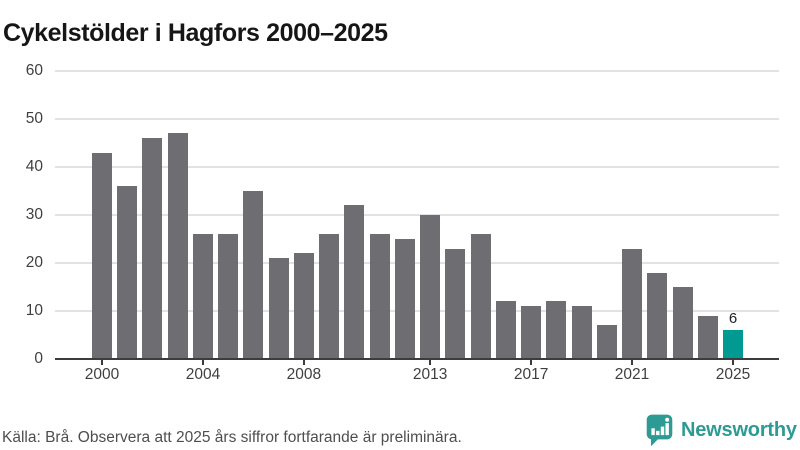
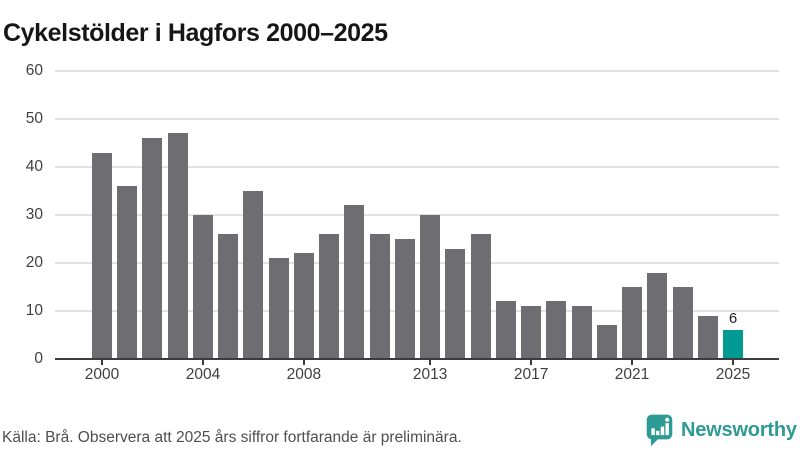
2004: 26 -> 30
2021: 23 -> 15
